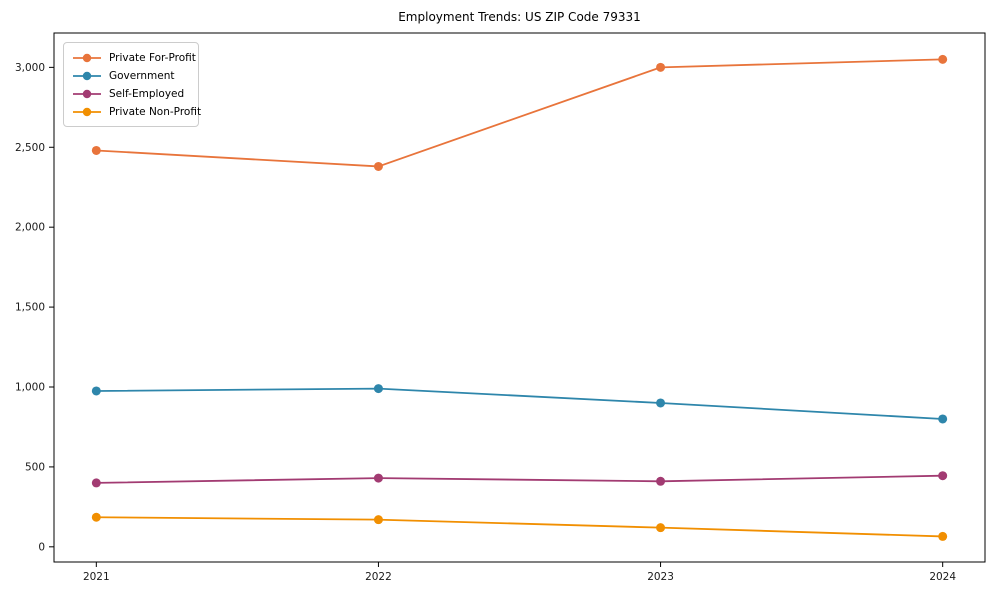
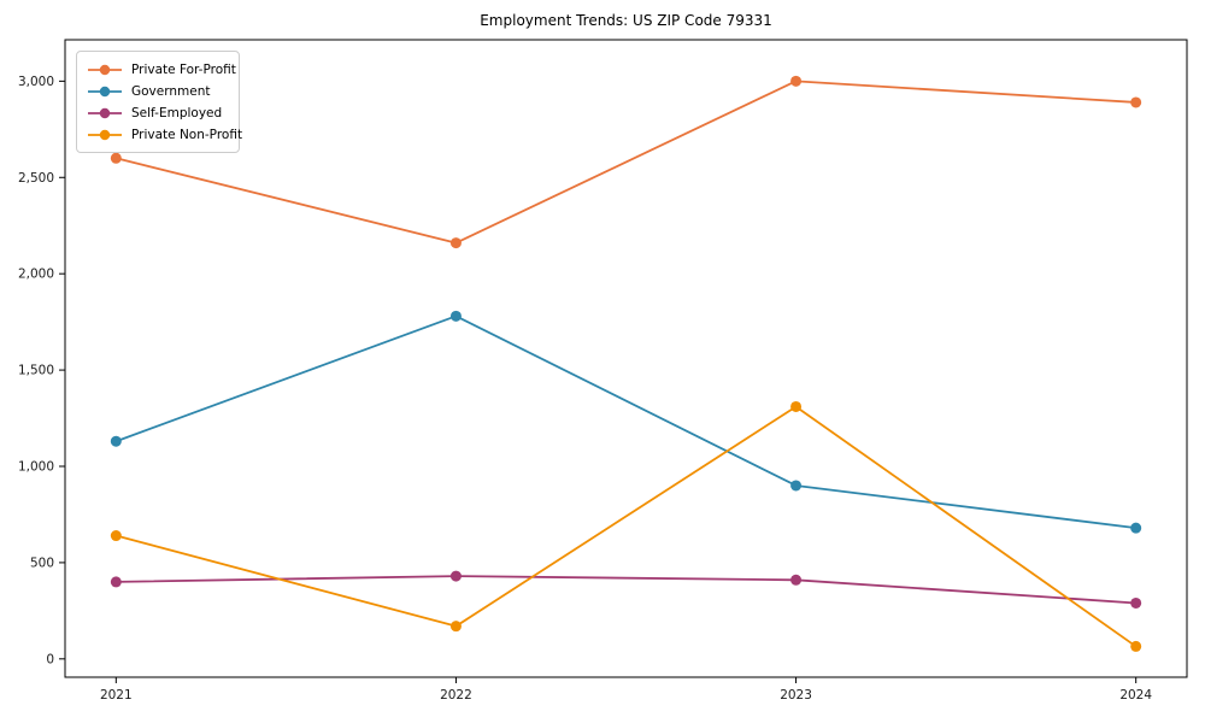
Private For-Profit/2021: 2480 -> 2600
Government/2021: 980 -> 1130
Private Non-Profit/2021: 180 -> 640
Private For-Profit/2022: 2380 -> 2160
Government/2022: 990 -> 1780
Private Non-Profit/2023: 120 -> 1310
Private For-Profit/2024: 3050 -> 2890
Government/2024: 800 -> 680
Self-Employed/2024: 440 -> 290
